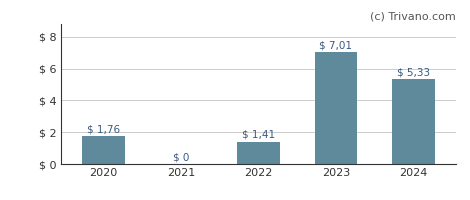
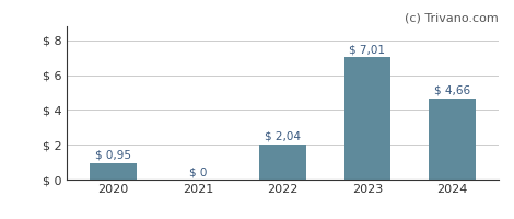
2020: 1,76 -> 0,95
2022: 1,41 -> 2,04
2024: 5,33 -> 4,66
